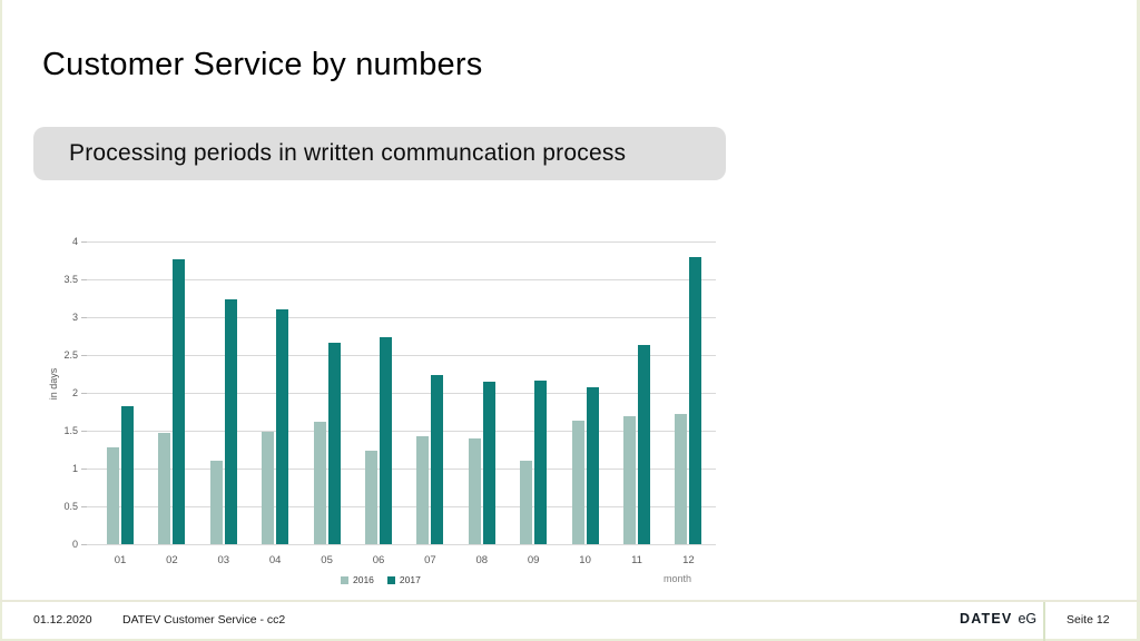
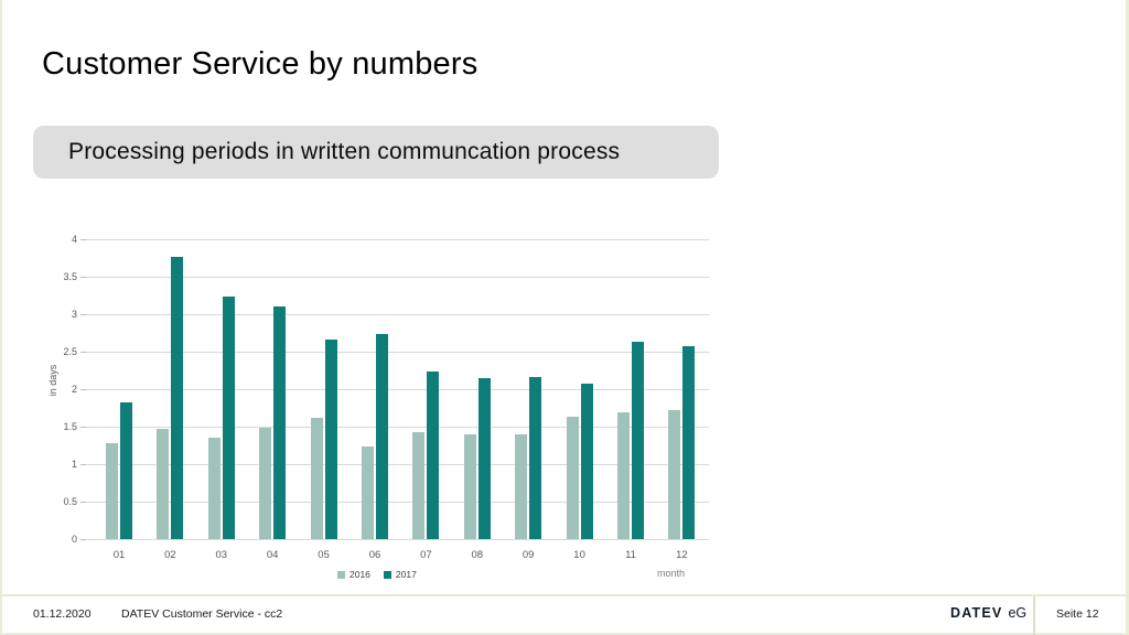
2016/03: 1.1 -> 1.4
2016/09: 1.1 -> 1.4
2017/12: 3.8 -> 2.6
